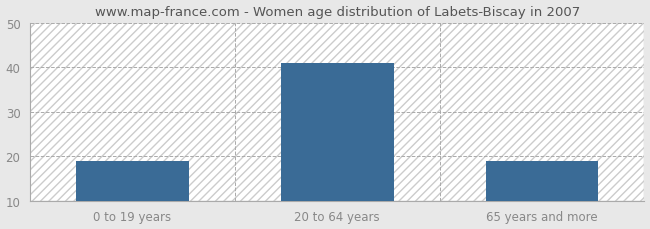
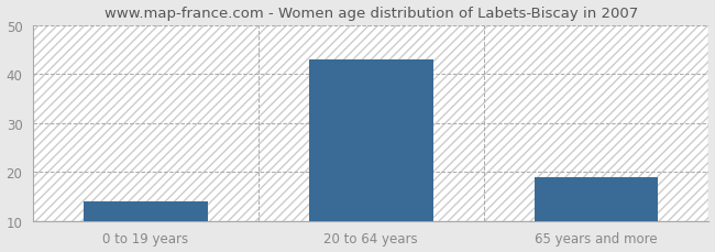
0 to 19 years: 19 -> 14
20 to 64 years: 41 -> 43
